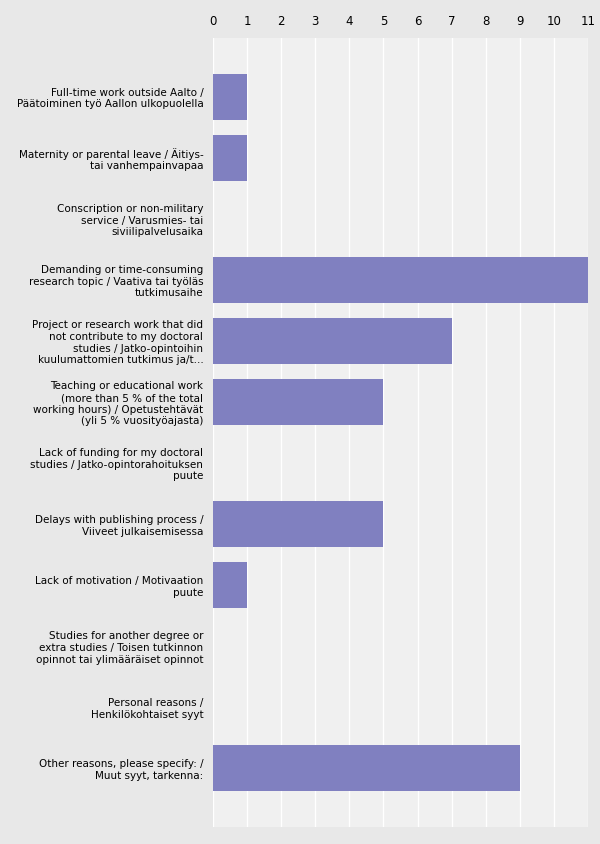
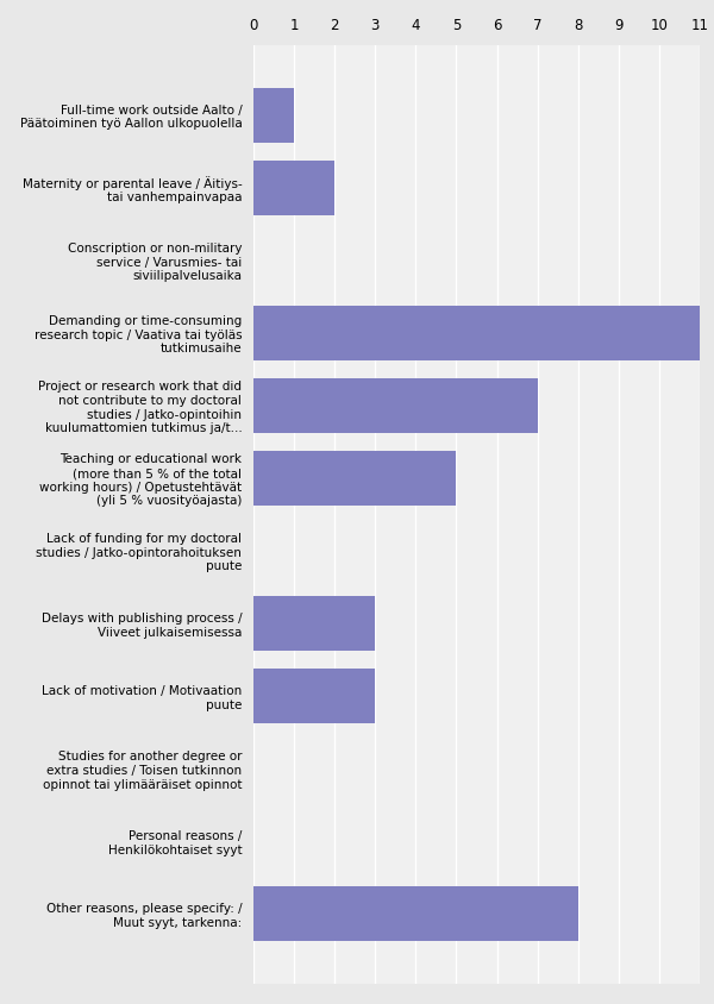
Maternity or parental leave / Äitiys- tai vanhempainvapaa: 1 -> 2
Delays with publishing process / Viiveet julkaisemisessa: 5 -> 3
Lack of motivation / Motivaation puute: 1 -> 3
Other reasons, please specify: / Muut syyt, tarkenna:: 9 -> 8
